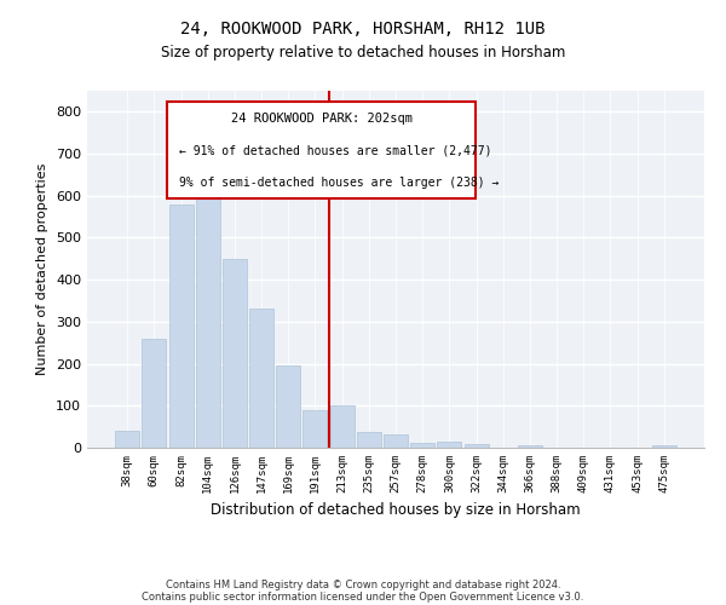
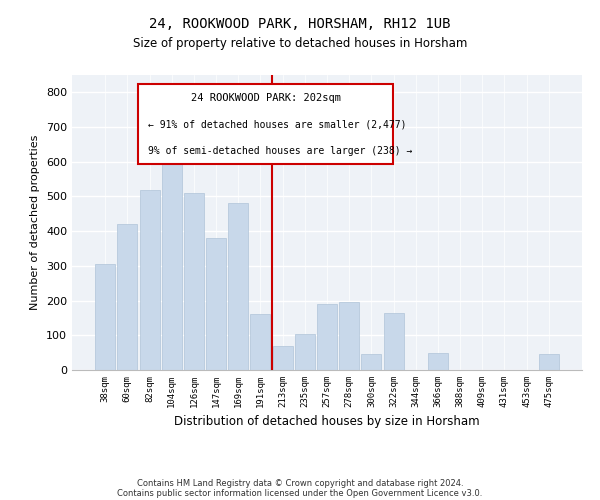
38sqm: 40 -> 305
60sqm: 260 -> 420
82sqm: 580 -> 520
126sqm: 450 -> 510
147sqm: 330 -> 380
169sqm: 195 -> 480
191sqm: 90 -> 160
213sqm: 100 -> 70
235sqm: 37 -> 105
257sqm: 32 -> 190
278sqm: 12 -> 195
300sqm: 15 -> 45
322sqm: 10 -> 165
366sqm: 5 -> 50
475sqm: 5 -> 45
